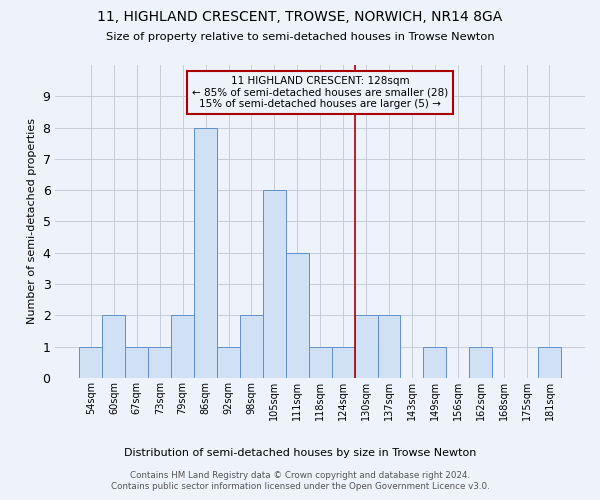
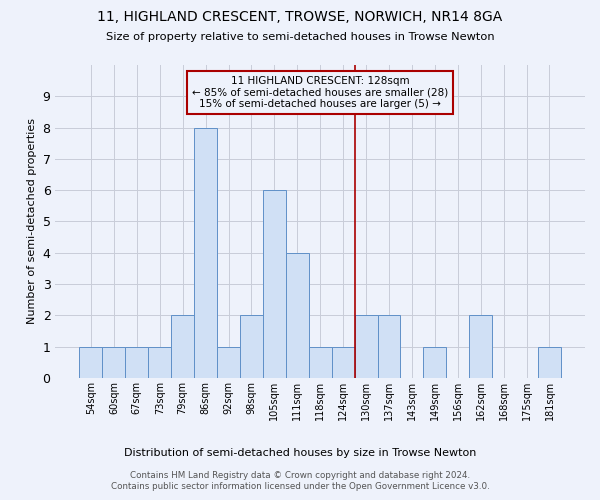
60sqm: 2 -> 1
162sqm: 1 -> 2
